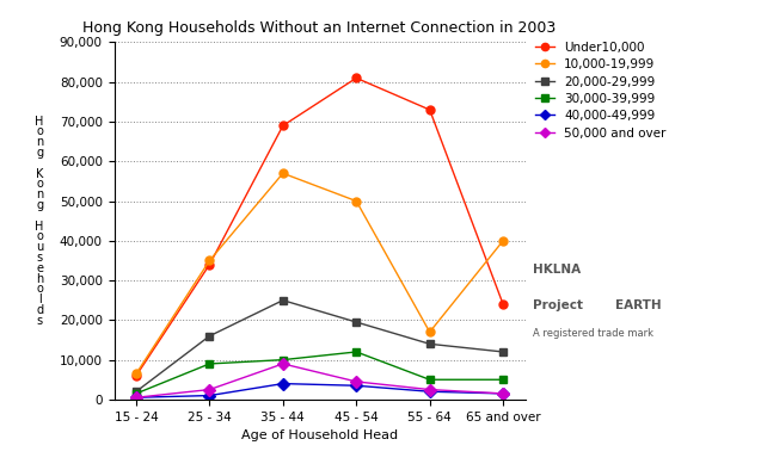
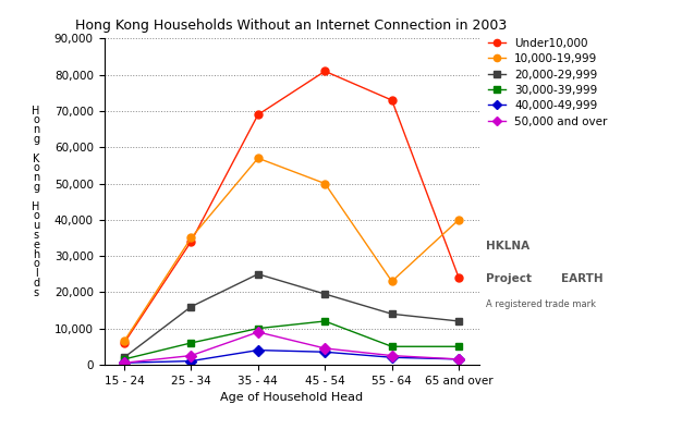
30,000-39,999/25 - 34: 9,000 -> 6,000
10,000-19,999/55 - 64: 17,000 -> 23,000
